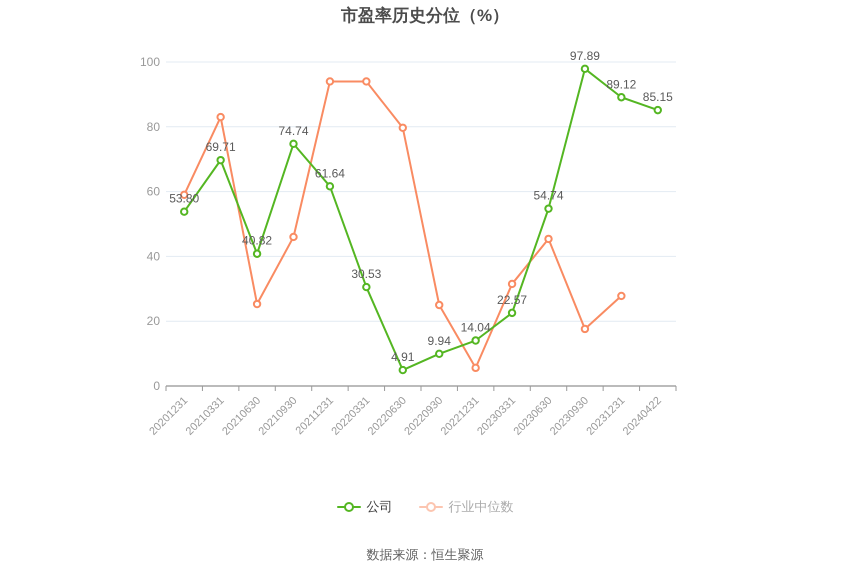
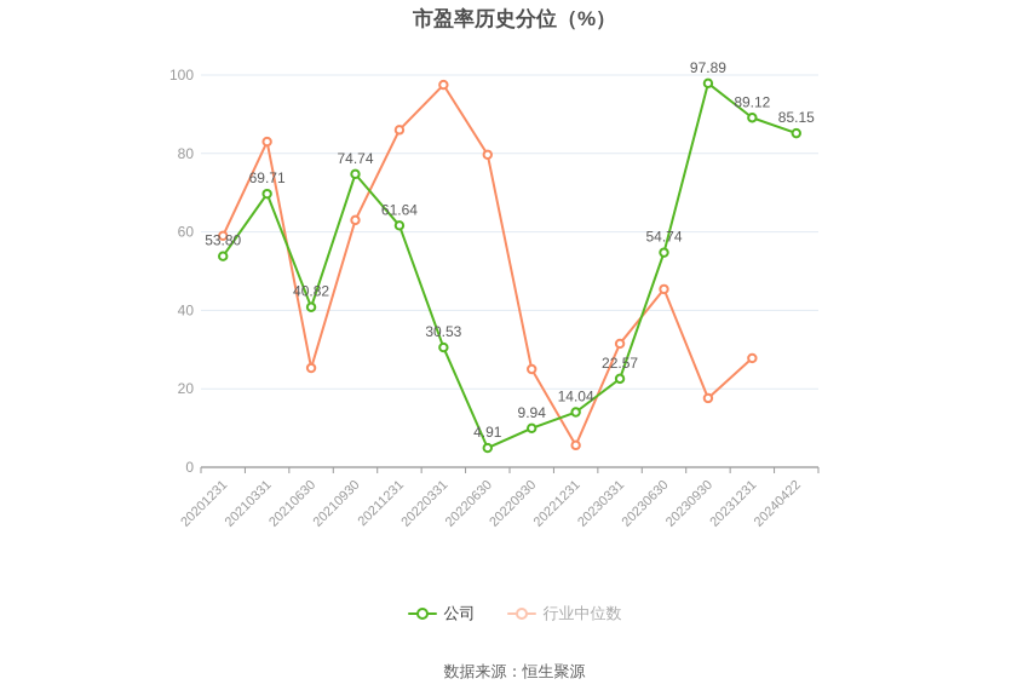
行业中位数/20210930: 46 -> 63
行业中位数/20211231: 94 -> 86
行业中位数/20220331: 94 -> 98
